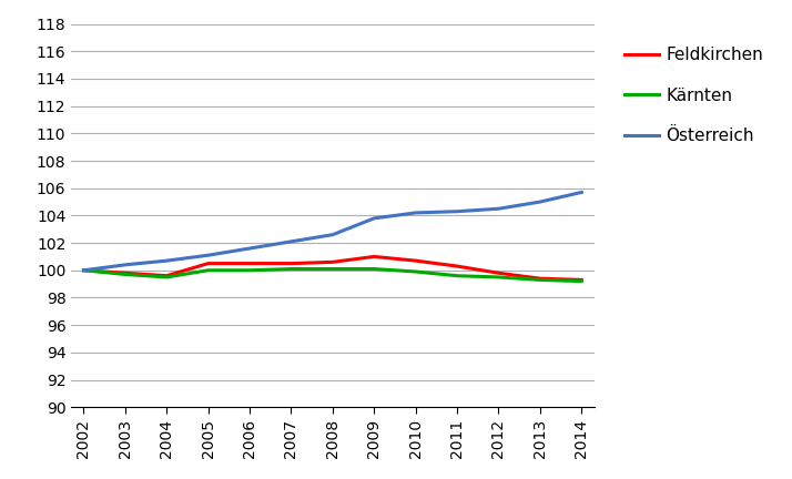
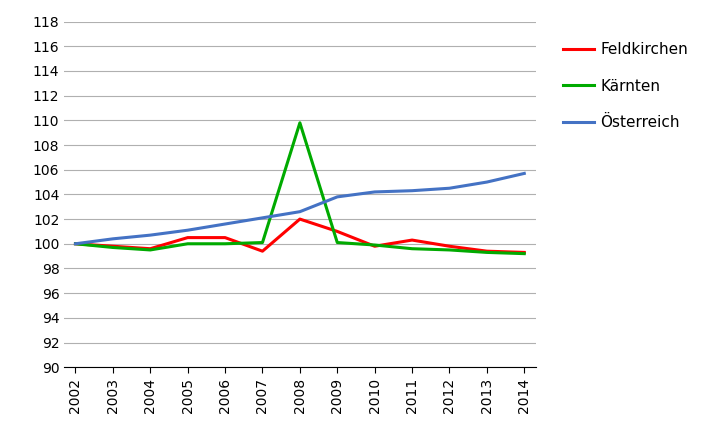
Feldkirchen/2007: 100.5 -> 99.4
Feldkirchen/2008: 100.6 -> 102.0
Kärnten/2008: 100.1 -> 109.8
Feldkirchen/2010: 100.7 -> 99.8
